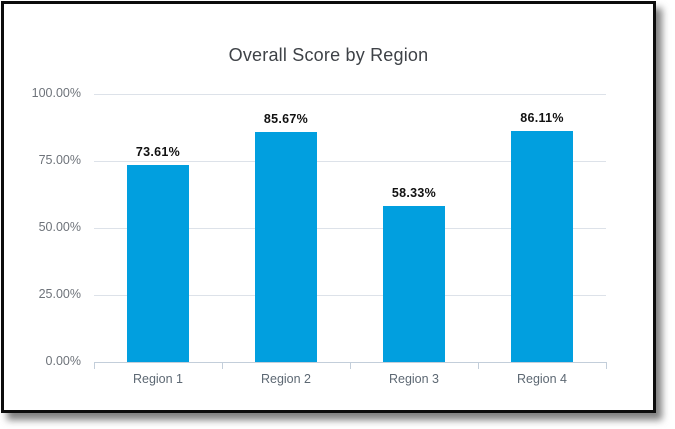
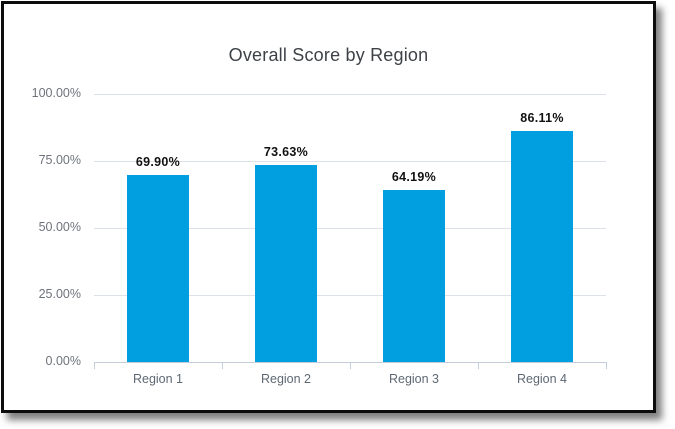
Region 1: 73.61% -> 69.90%
Region 2: 85.67% -> 73.63%
Region 3: 58.33% -> 64.19%
